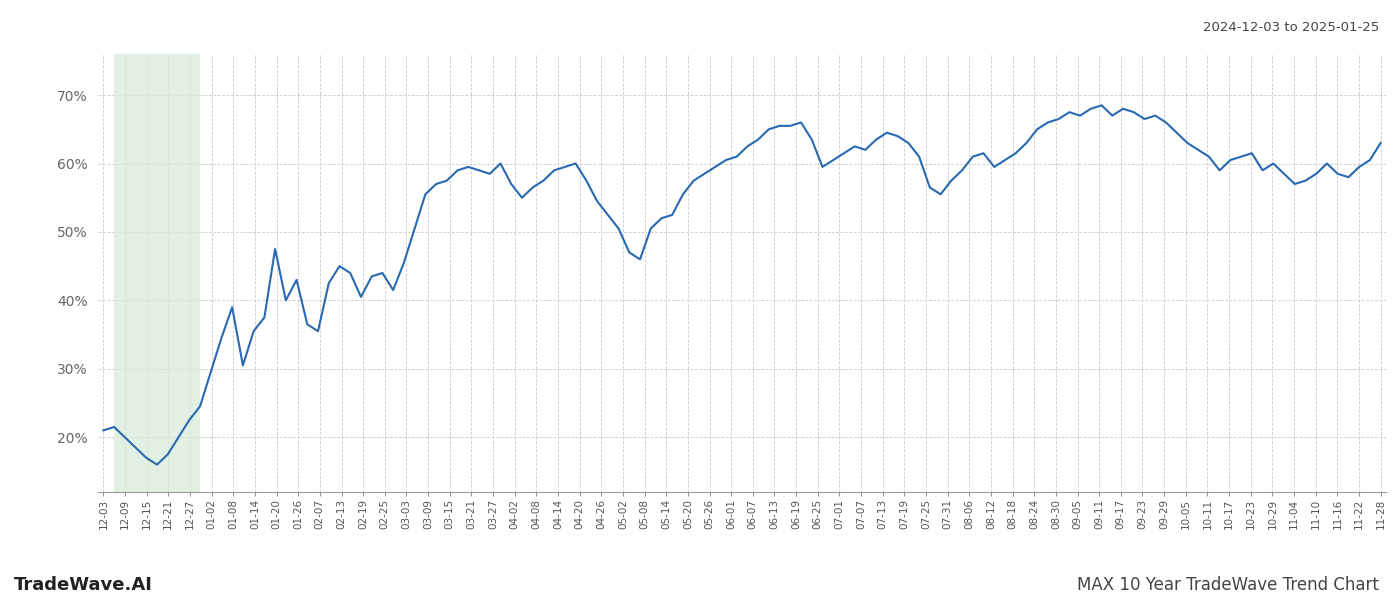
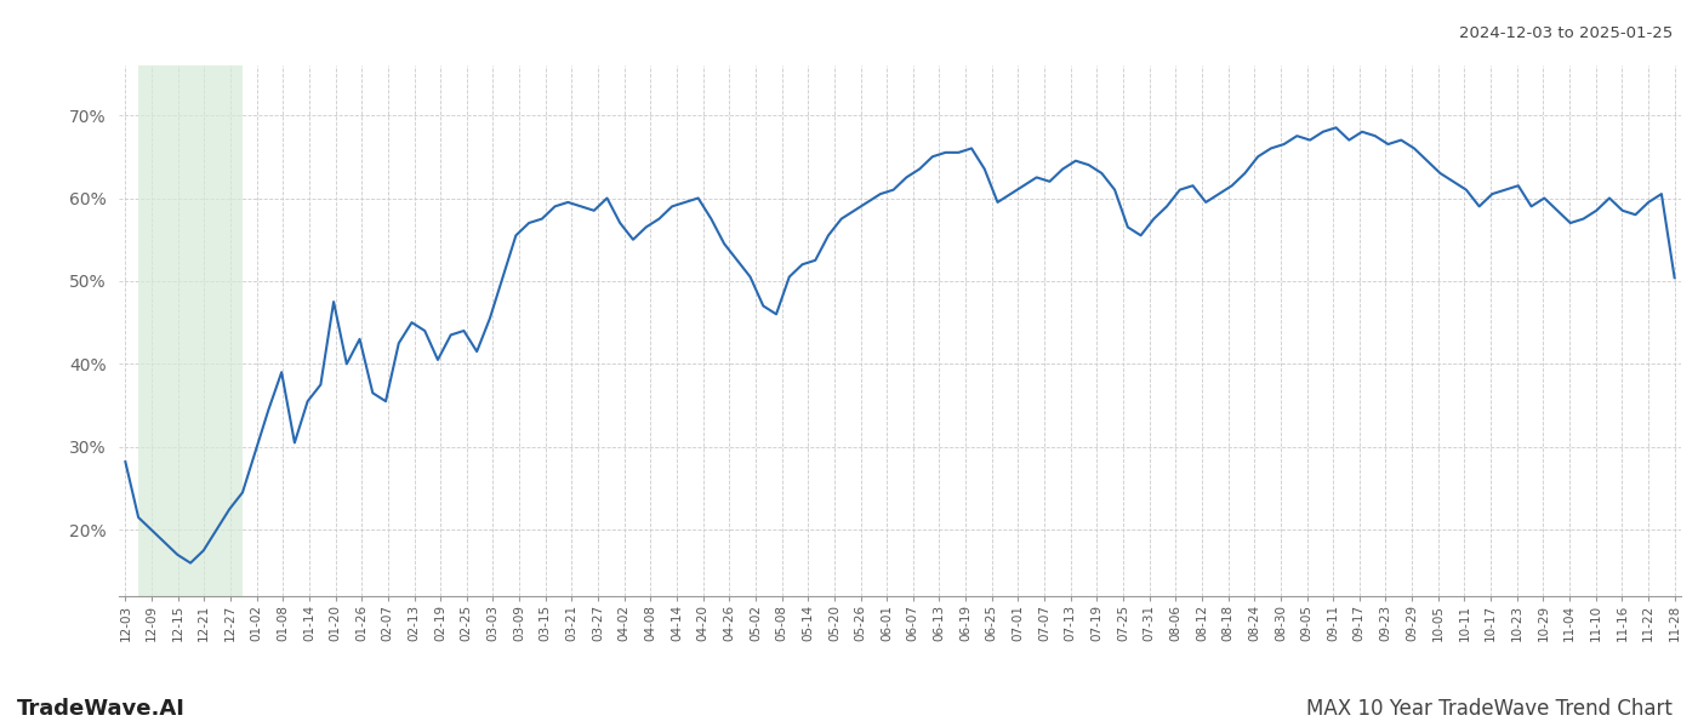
12-03: 21.0% -> 28.2%
11-28: 63.0% -> 50.4%
